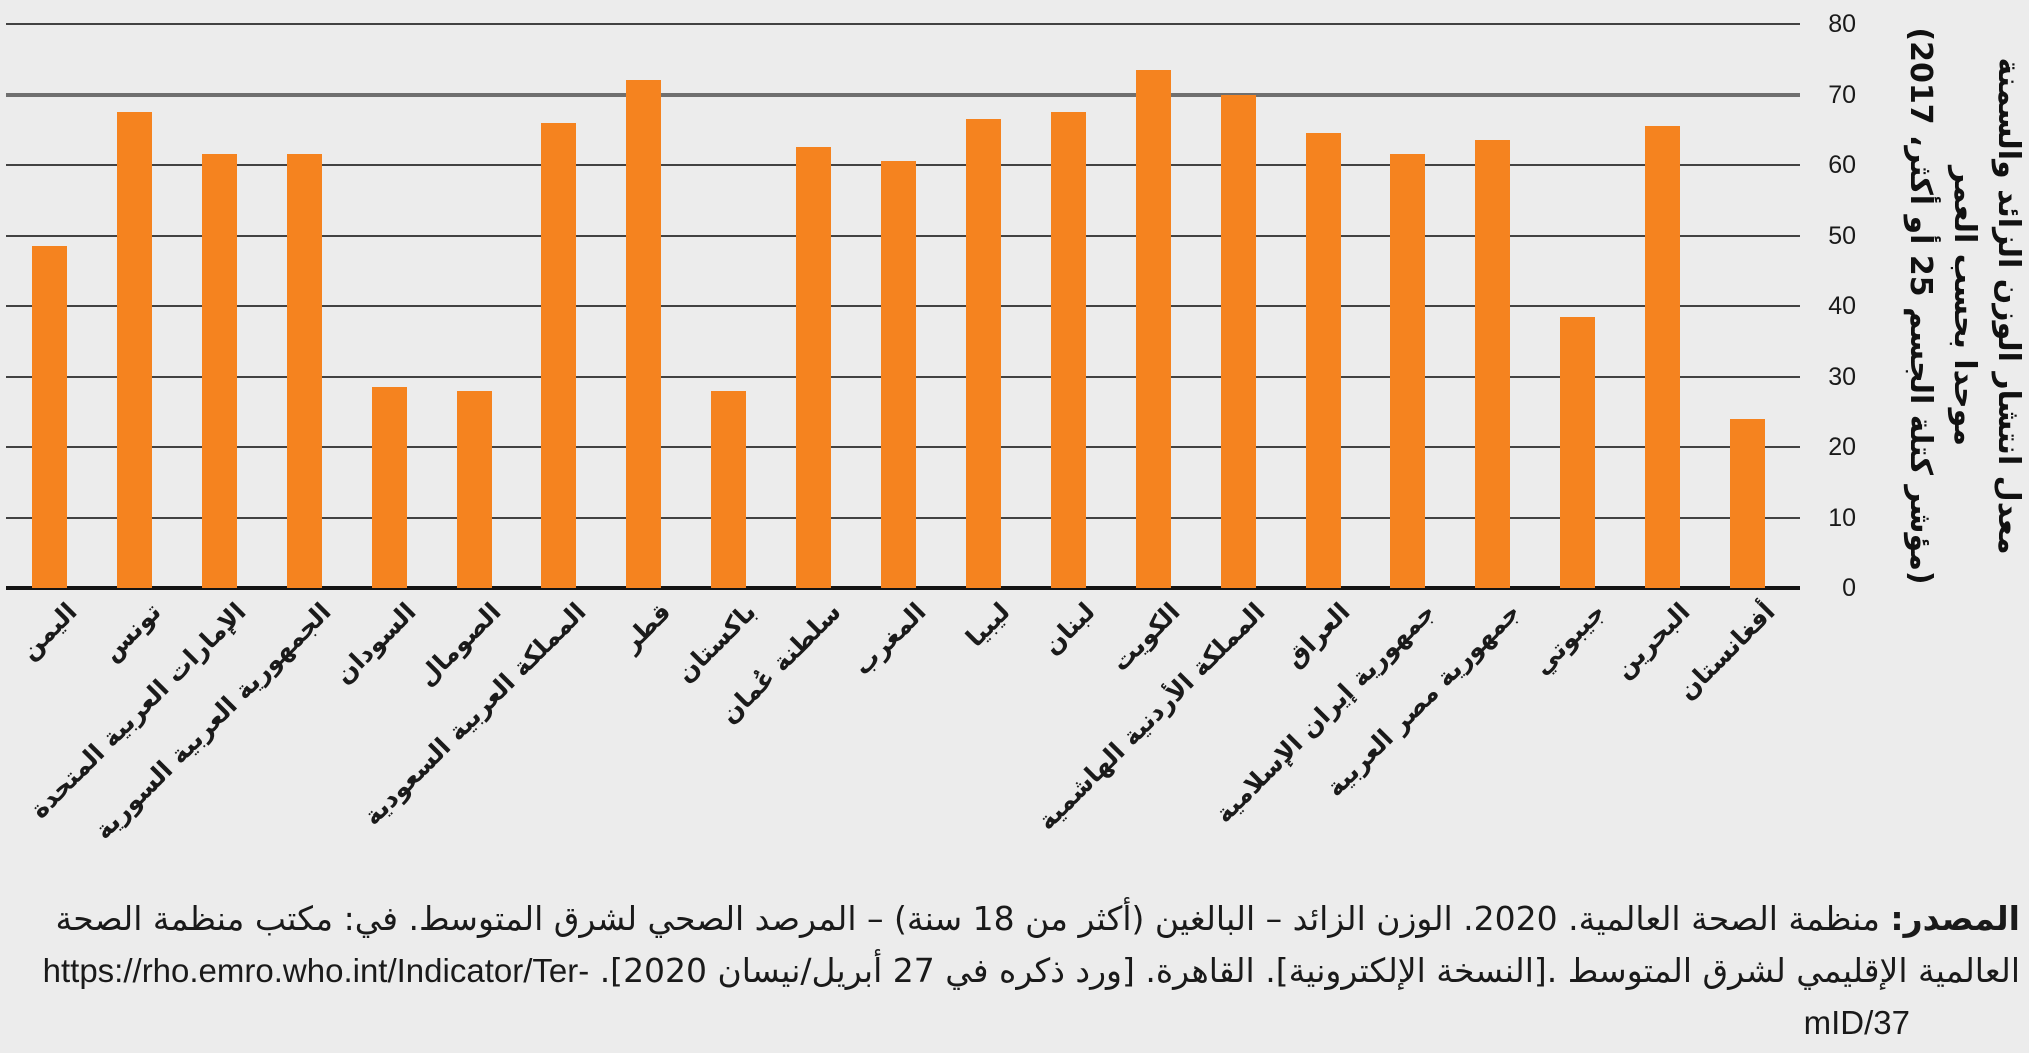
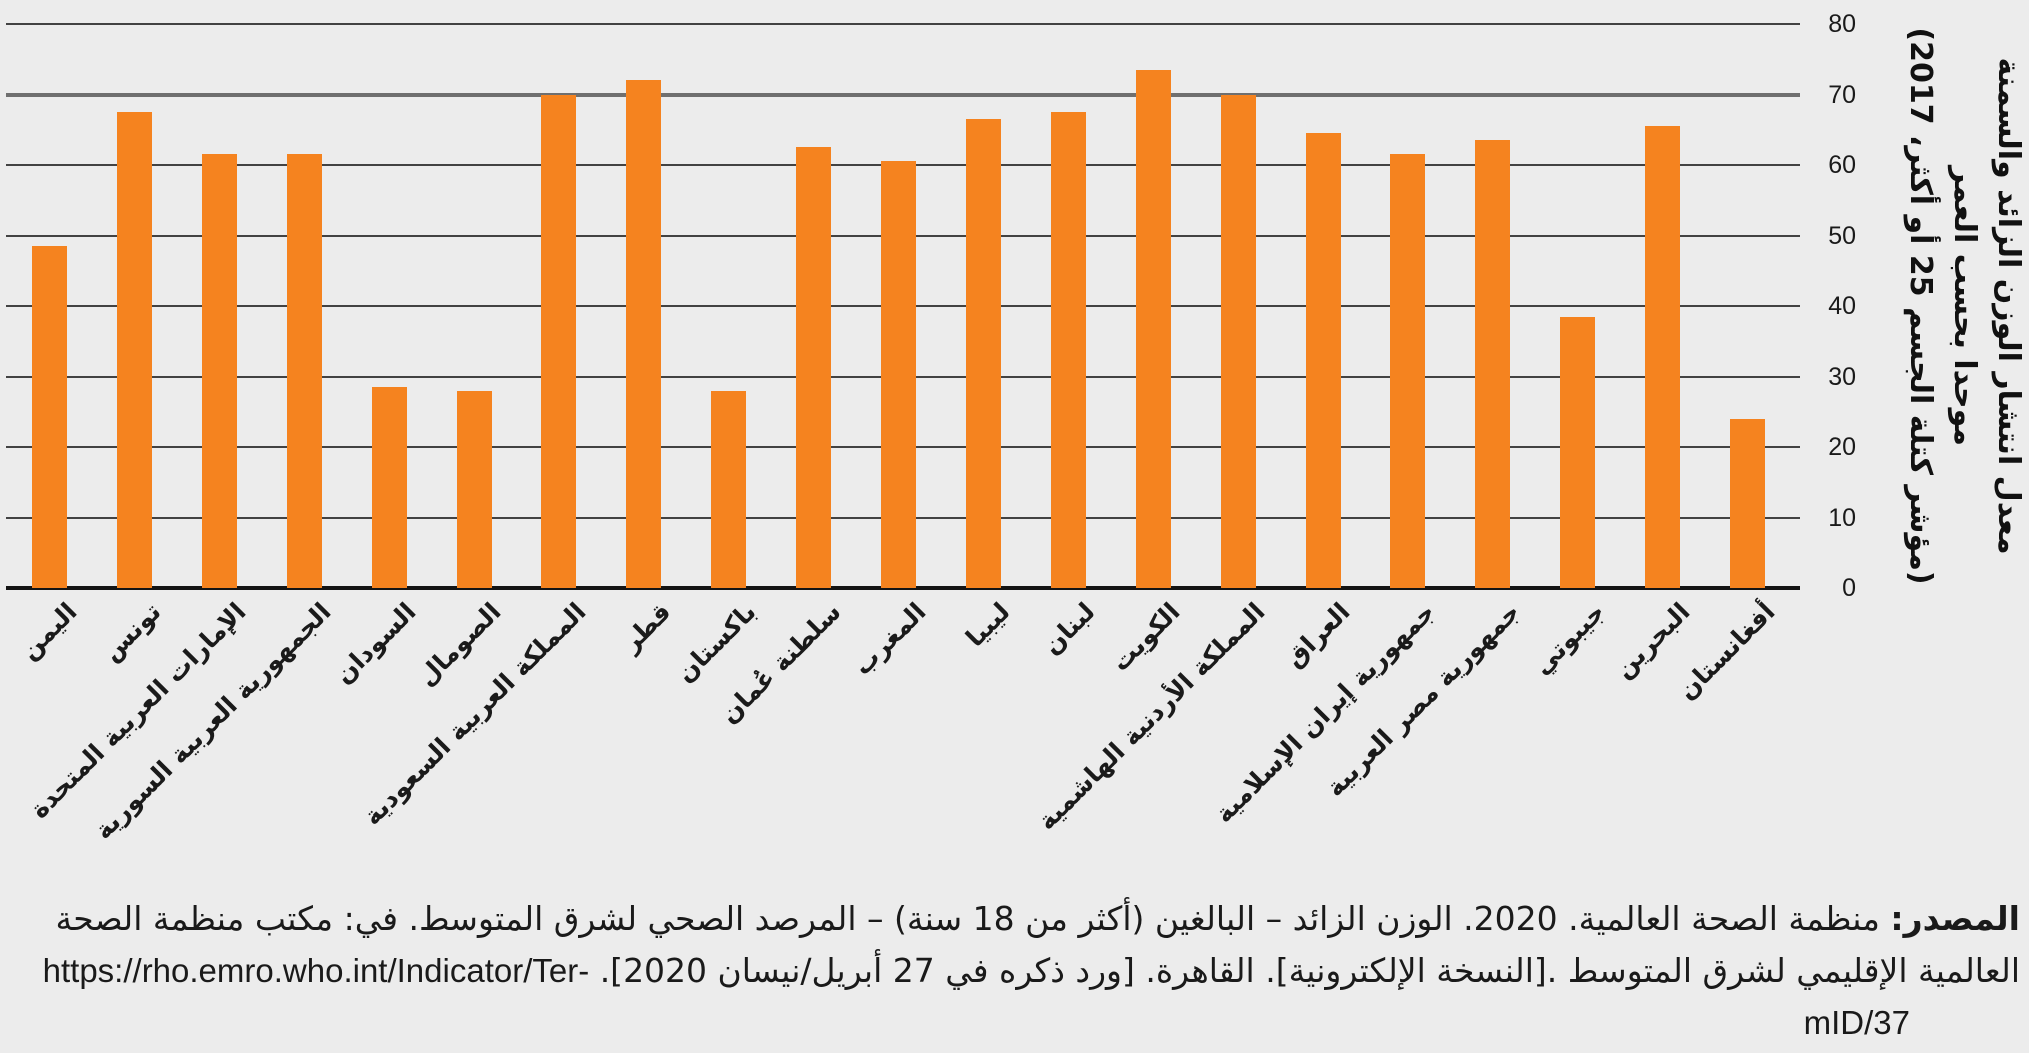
المملكة العربية السعودية: 66 -> 70
